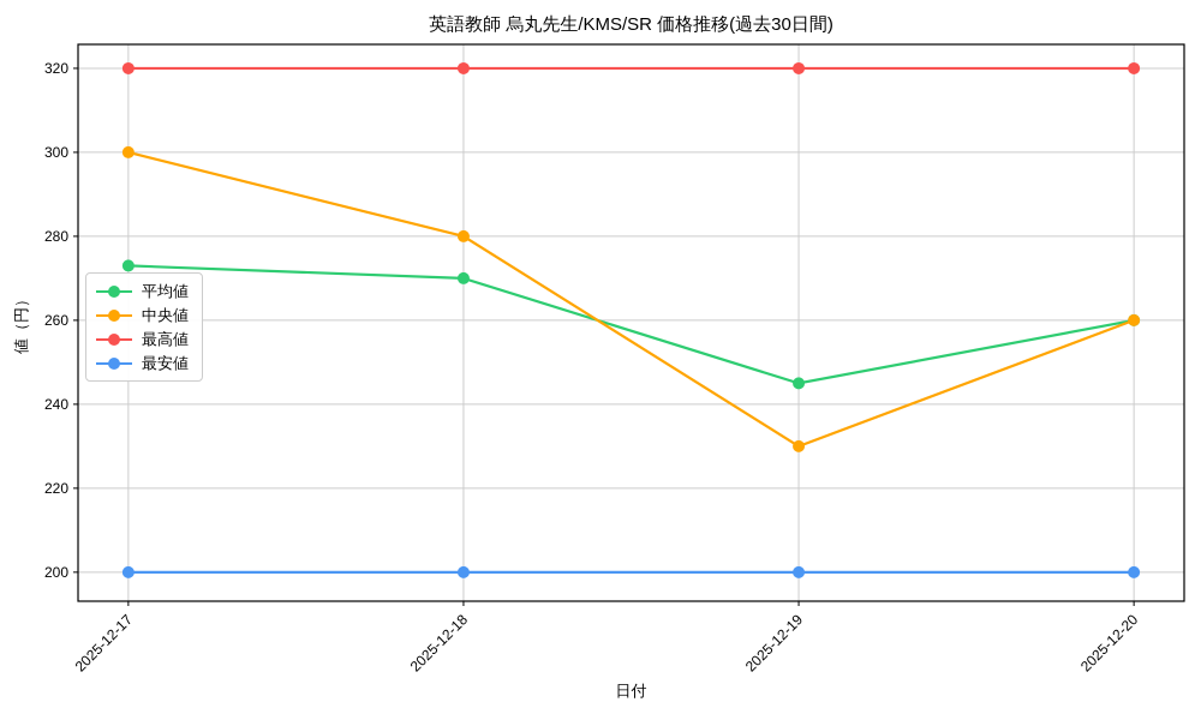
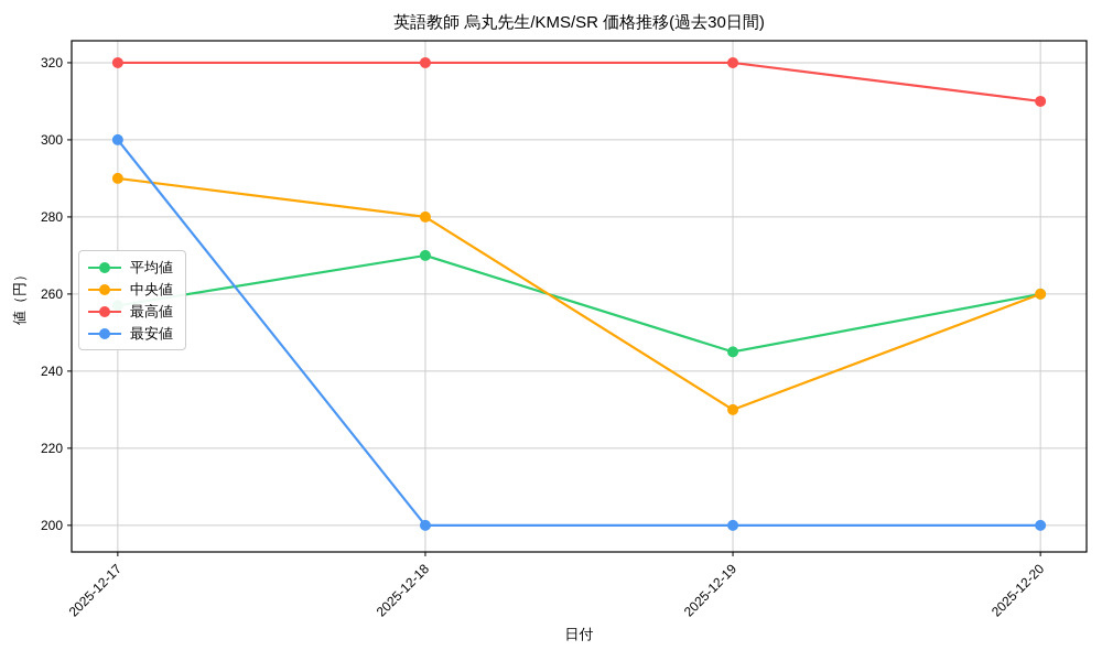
平均値/2025-12-17: 273 -> 257
中央値/2025-12-17: 300 -> 290
最安値/2025-12-17: 200 -> 300
最高値/2025-12-20: 320 -> 310
